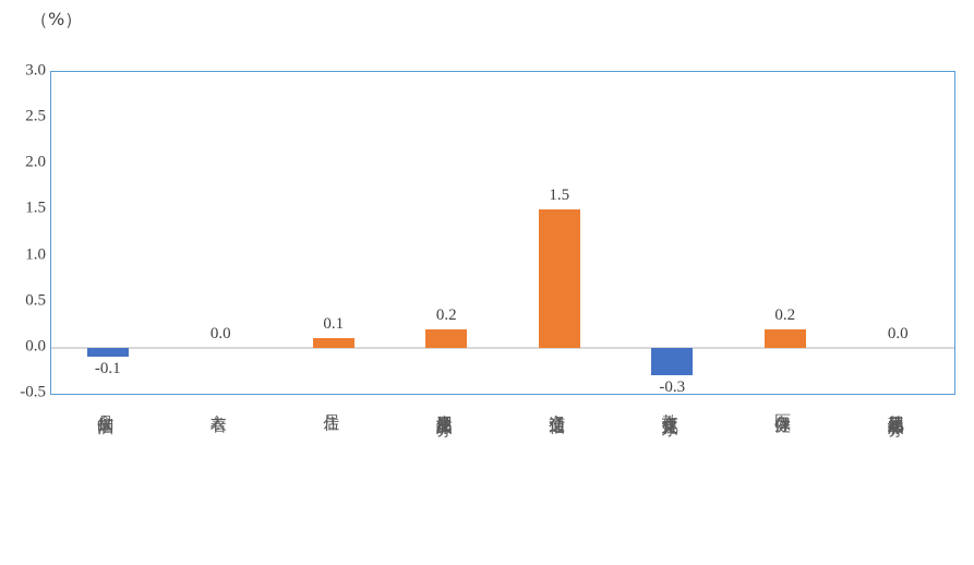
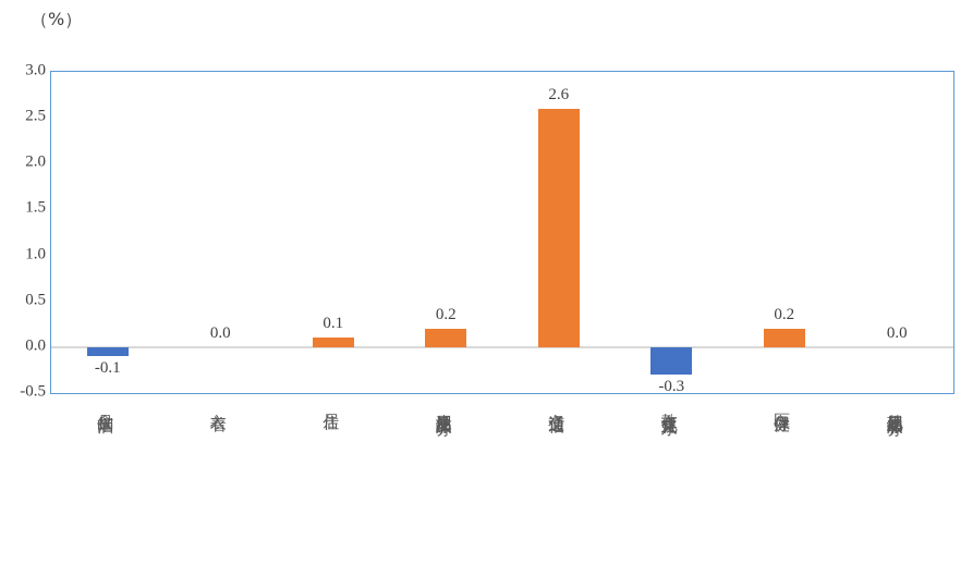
交通通信: 1.5 -> 2.6
